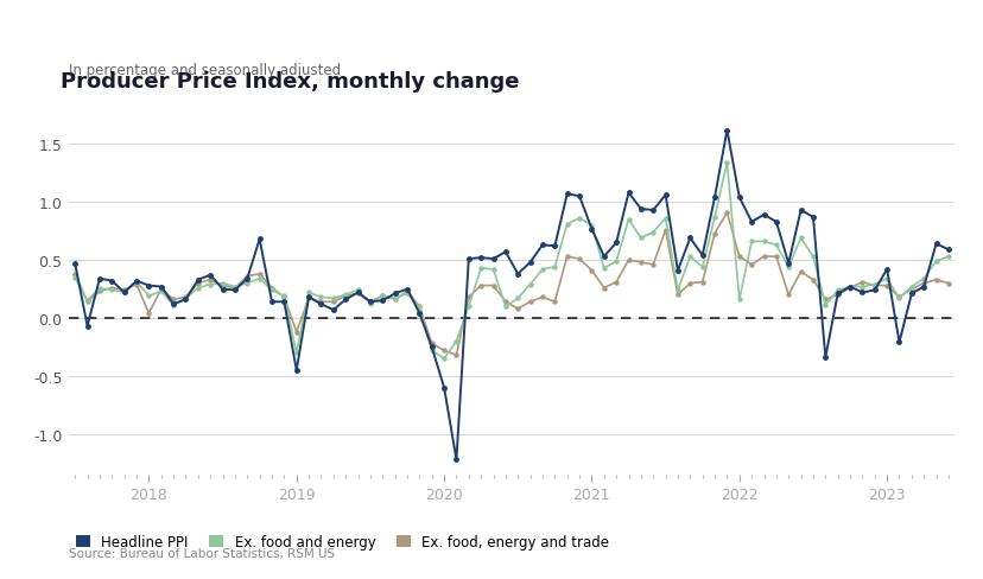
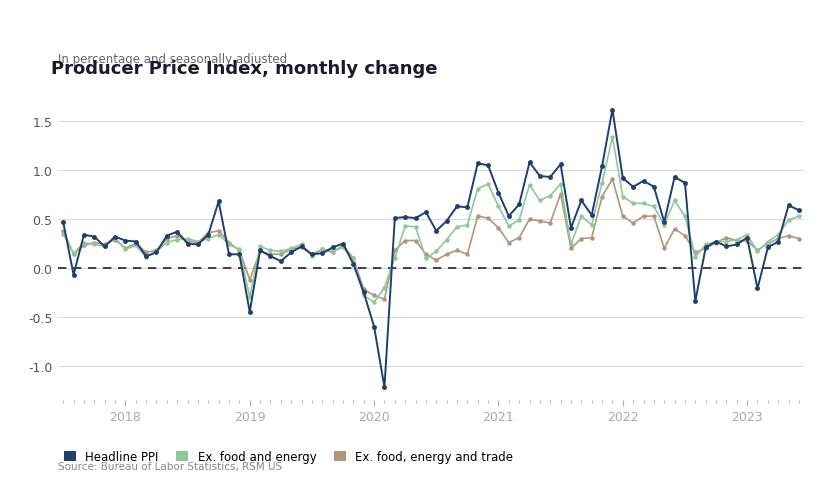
Ex. food, energy and trade/2018: 0.04 -> 0.20
Ex. food and energy/2021: 0.80 -> 0.63
Headline PPI/2022: 1.04 -> 0.92
Ex. food and energy/2022: 0.16 -> 0.73
Headline PPI/2023: 0.42 -> 0.31
